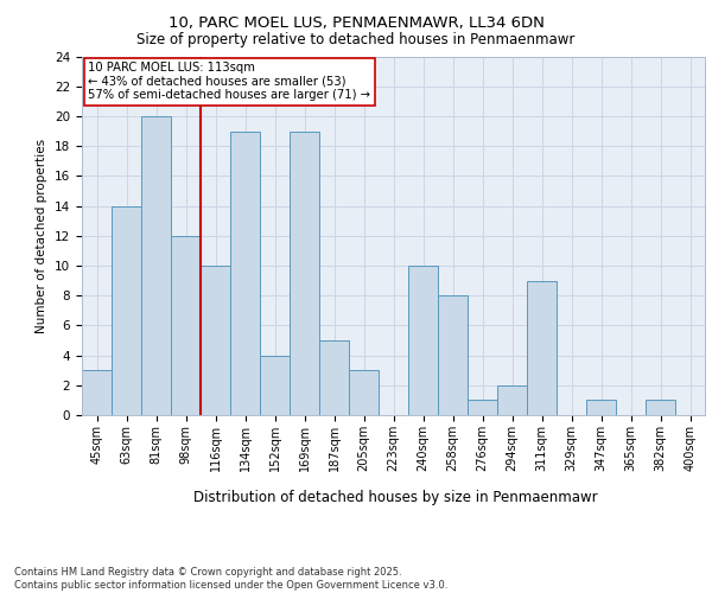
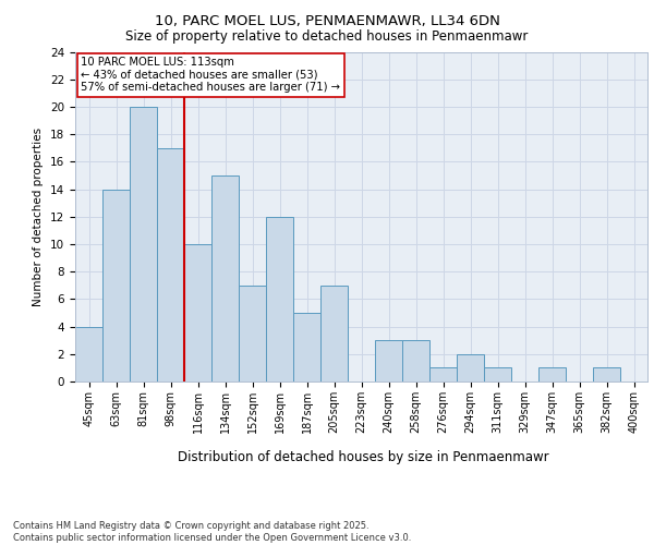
45sqm: 3 -> 4
98sqm: 12 -> 17
134sqm: 19 -> 15
152sqm: 4 -> 7
169sqm: 19 -> 12
205sqm: 3 -> 7
240sqm: 10 -> 3
258sqm: 8 -> 3
311sqm: 9 -> 1
